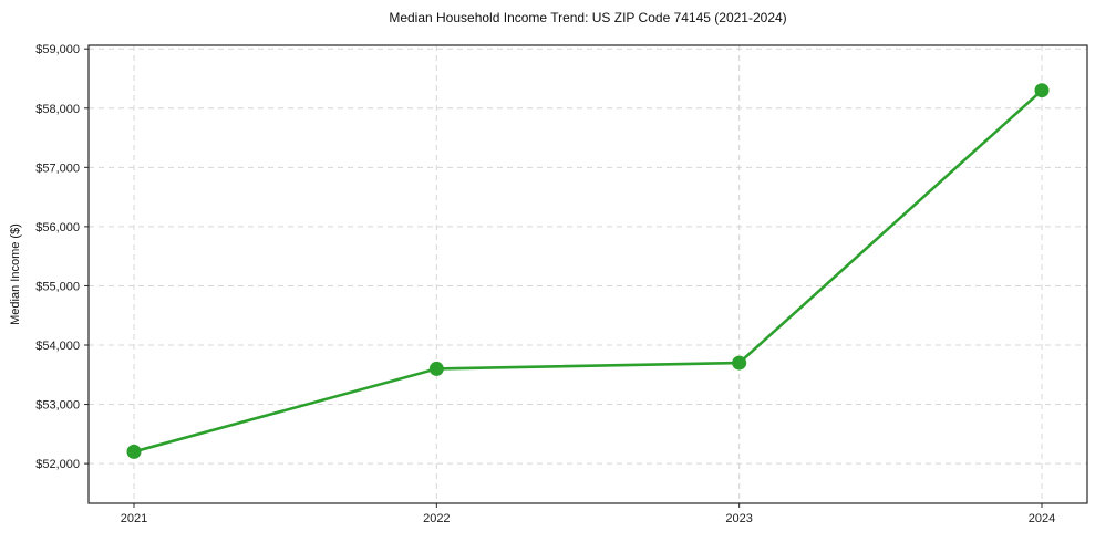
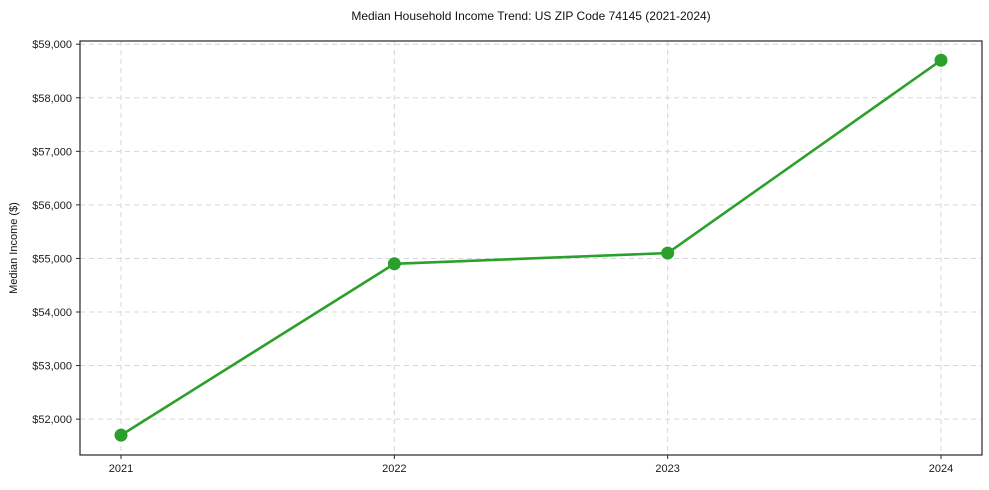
2021: $52200 -> $51700
2022: $53600 -> $54900
2023: $53700 -> $55100
2024: $58300 -> $58700
